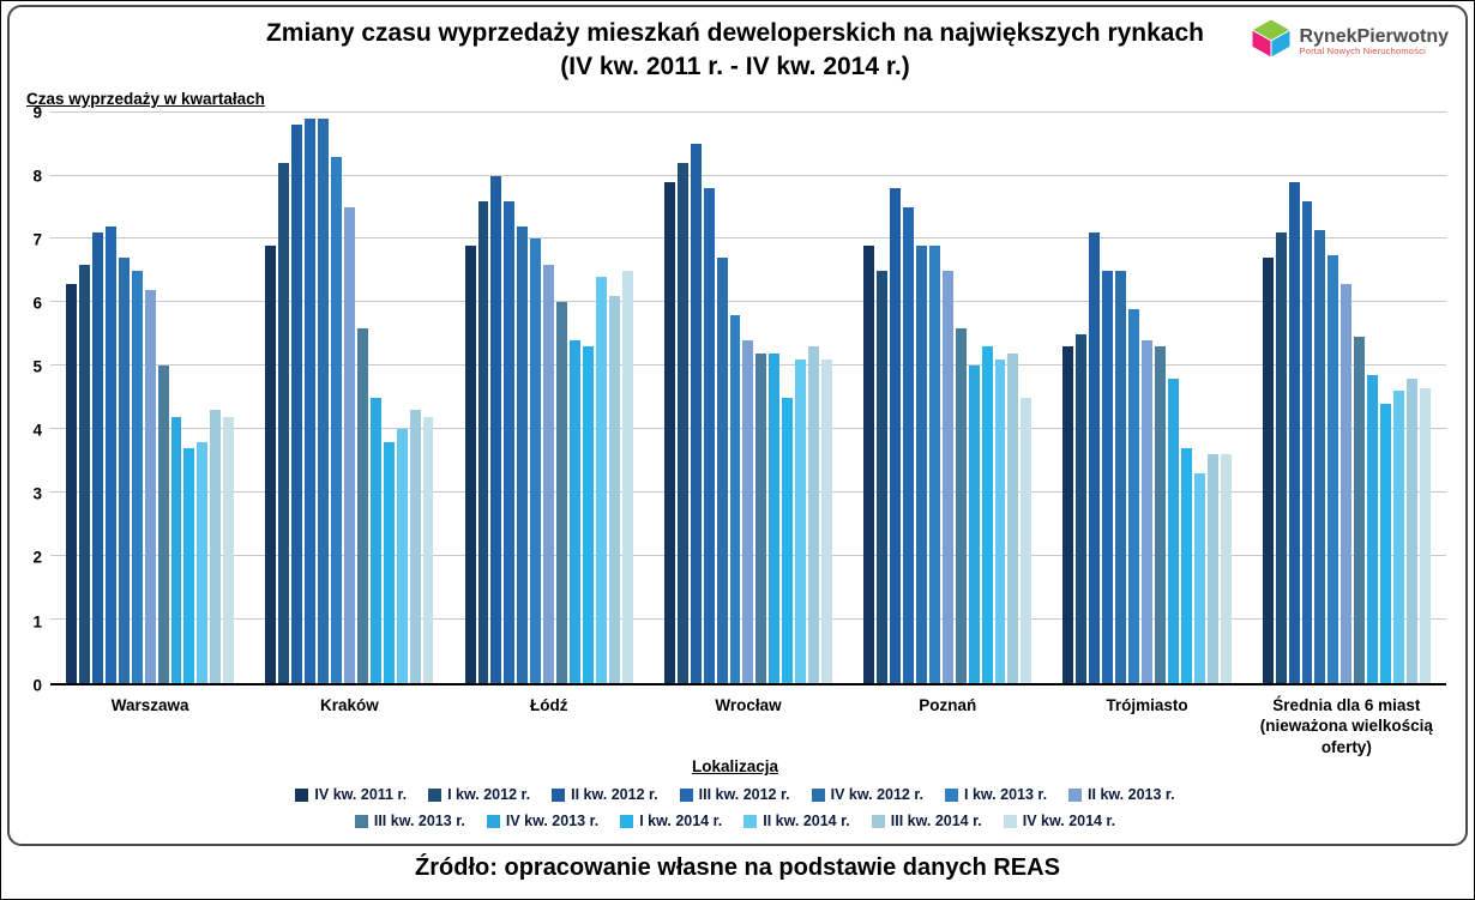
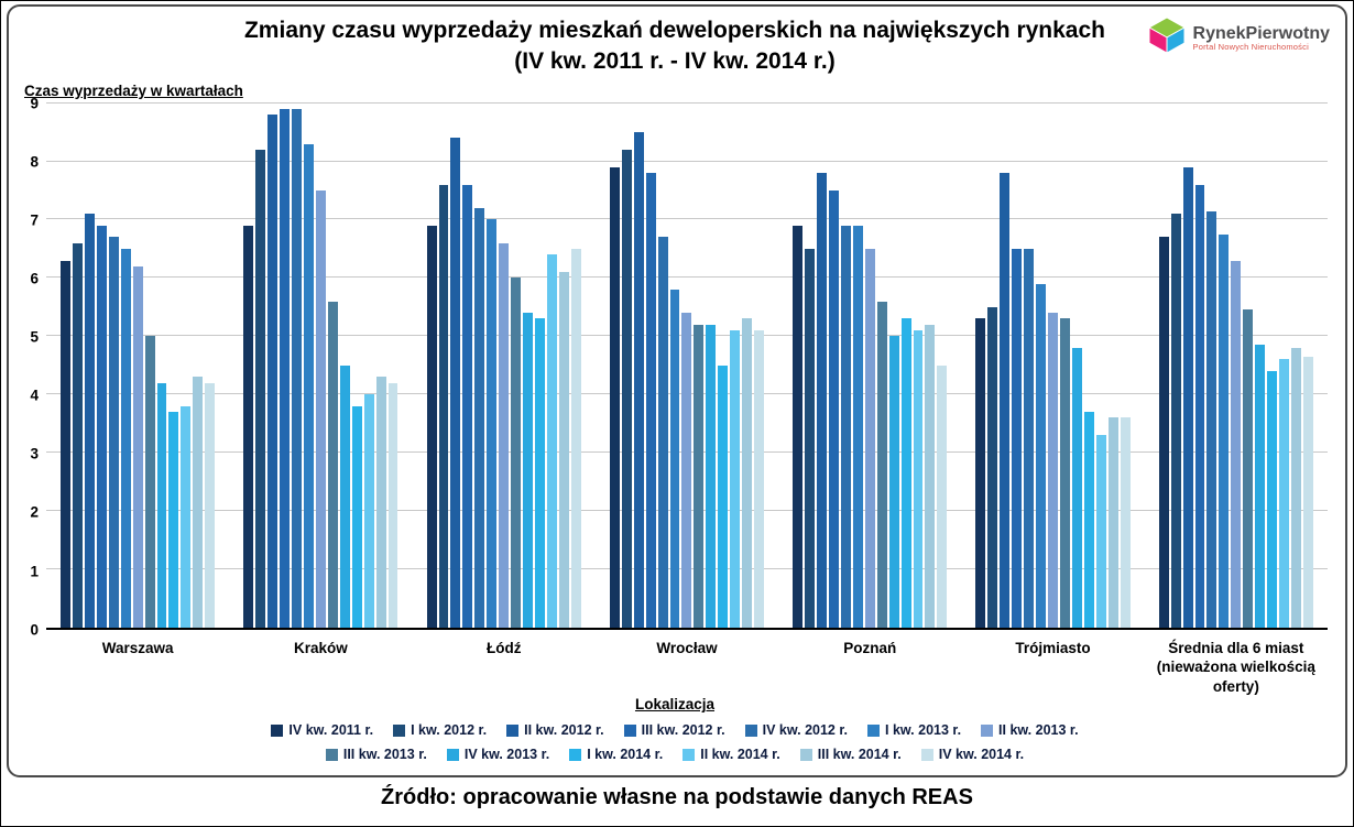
III kw. 2012 r./Warszawa: 7.2 -> 6.9
II kw. 2012 r./Łódź: 8.0 -> 8.4
II kw. 2012 r./Trójmiasto: 7.1 -> 7.8
